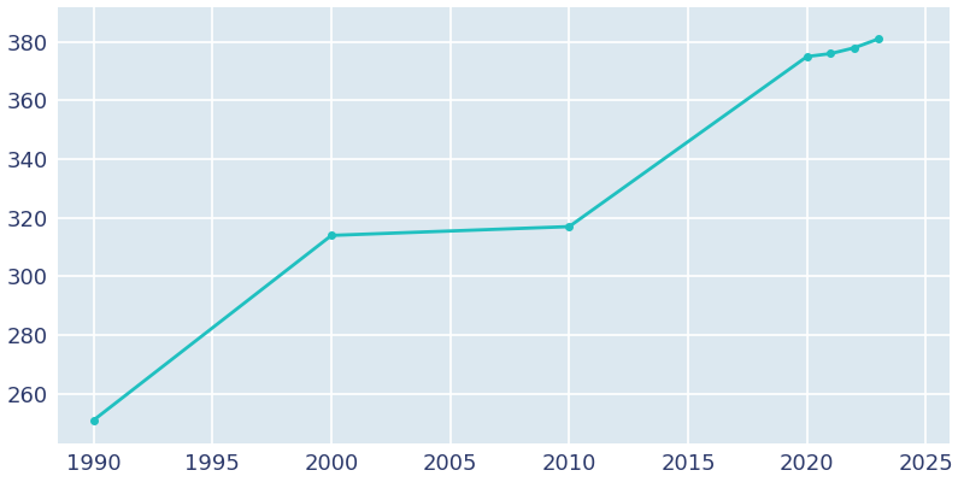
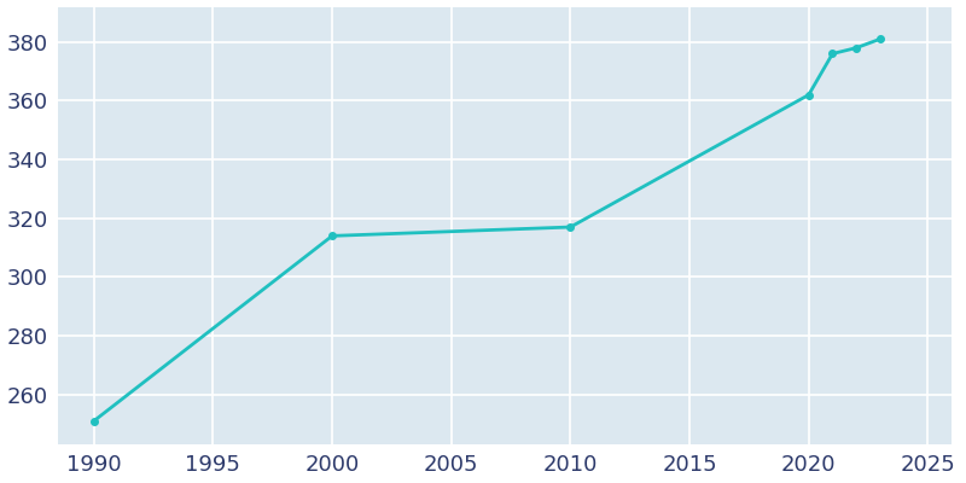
2020: 375 -> 362
